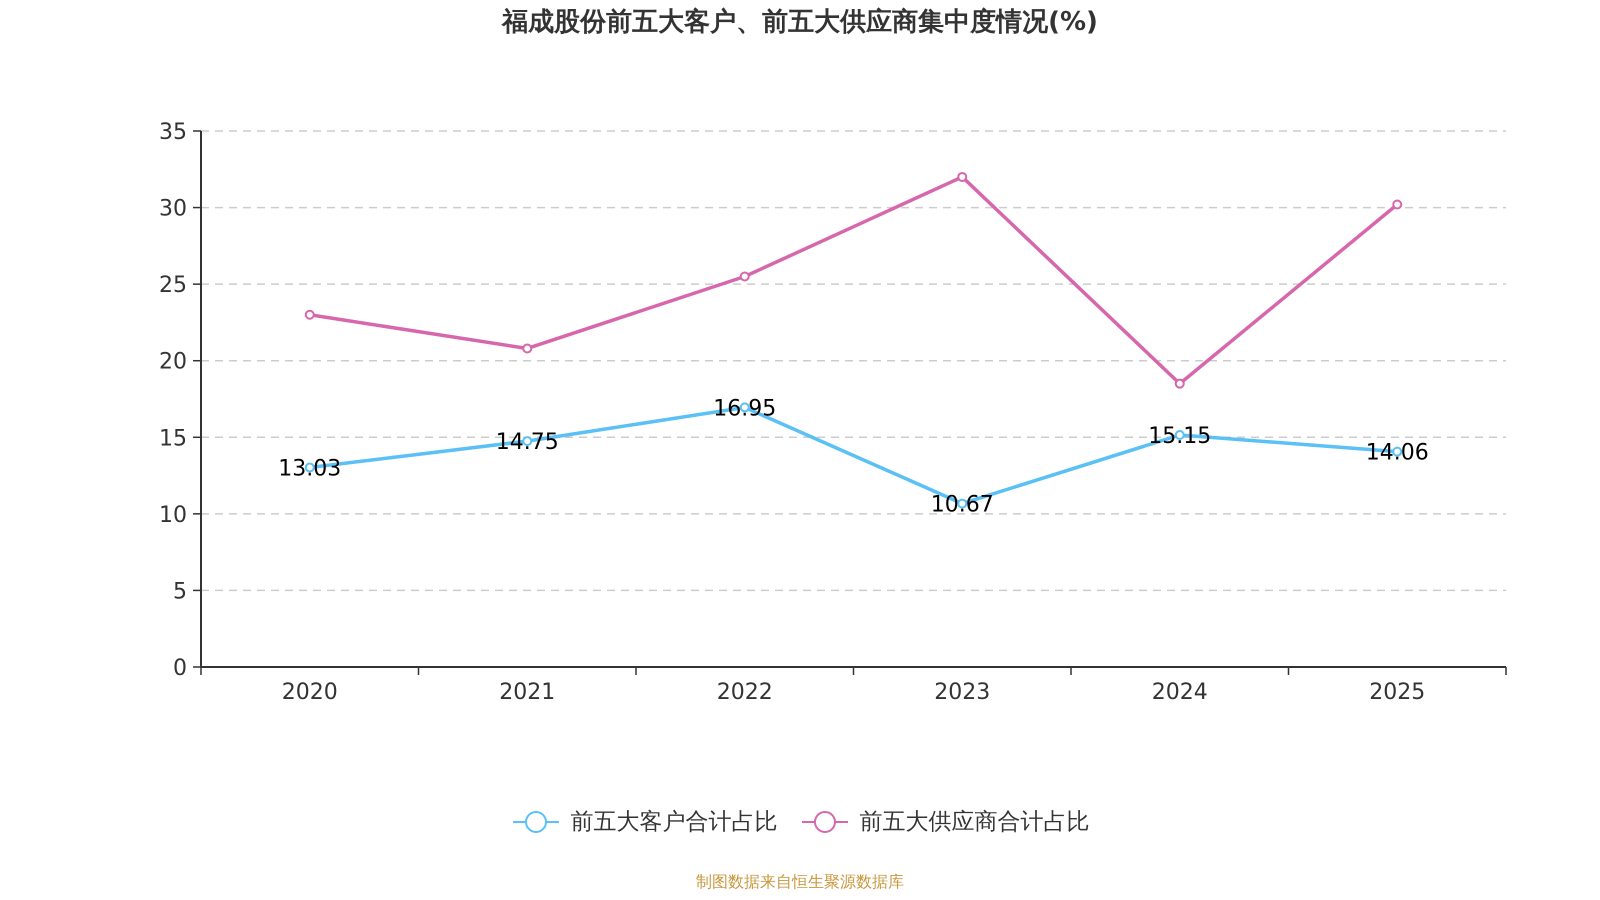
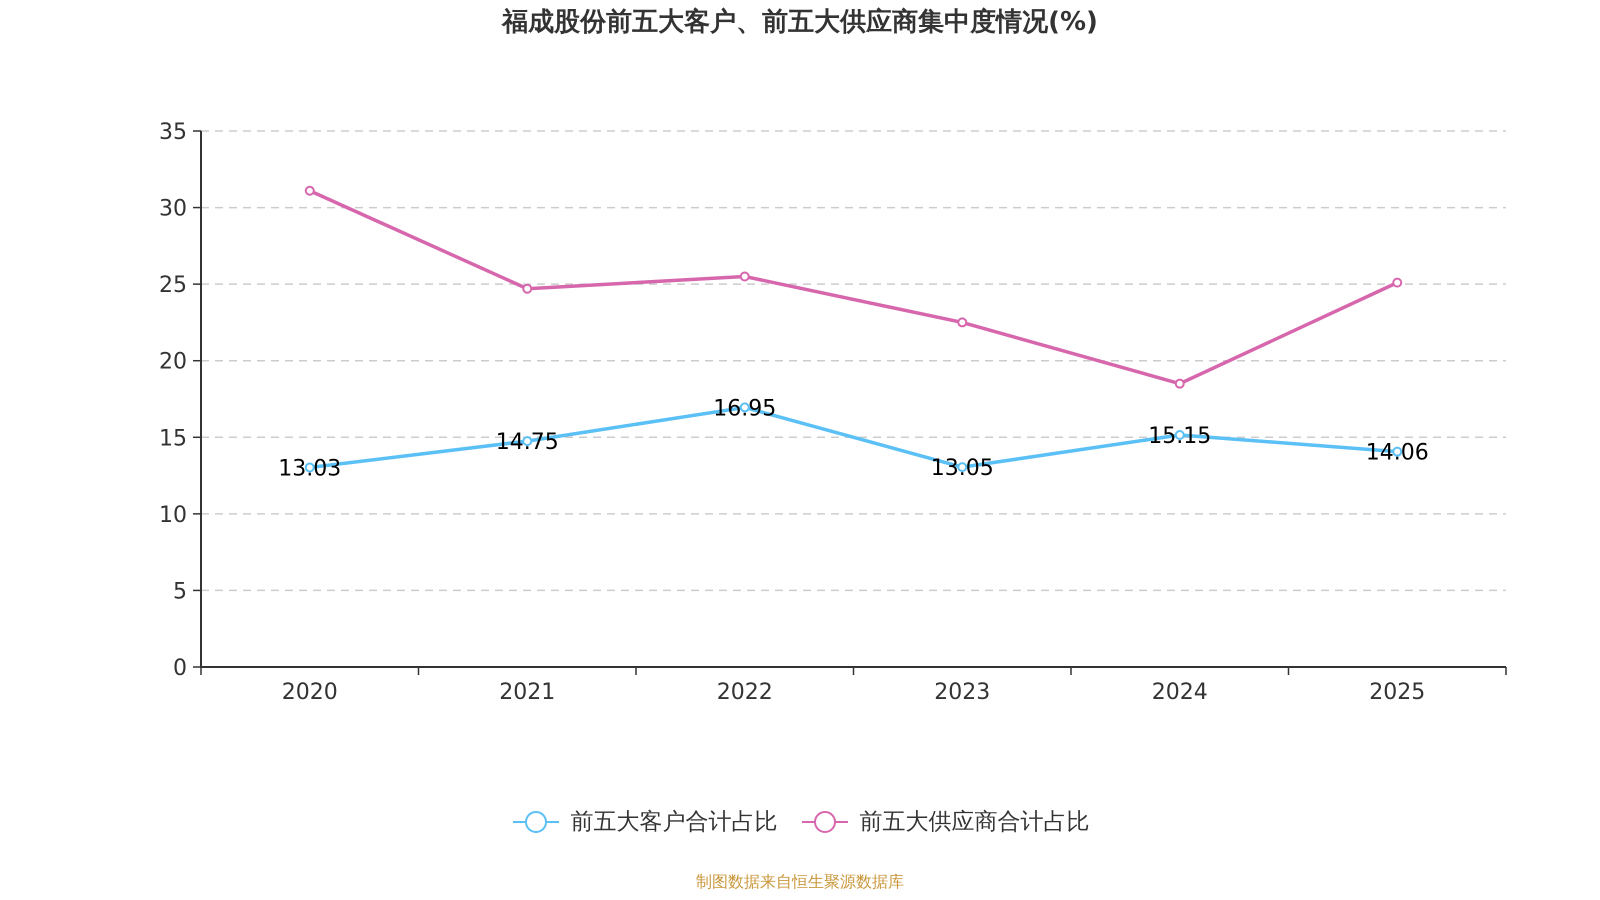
前五大供应商合计占比/2020: 23.0 -> 31.1
前五大供应商合计占比/2021: 20.8 -> 24.7
前五大客户合计占比/2023: 10.67 -> 13.05
前五大供应商合计占比/2023: 32.0 -> 22.5
前五大供应商合计占比/2025: 30.2 -> 25.1
